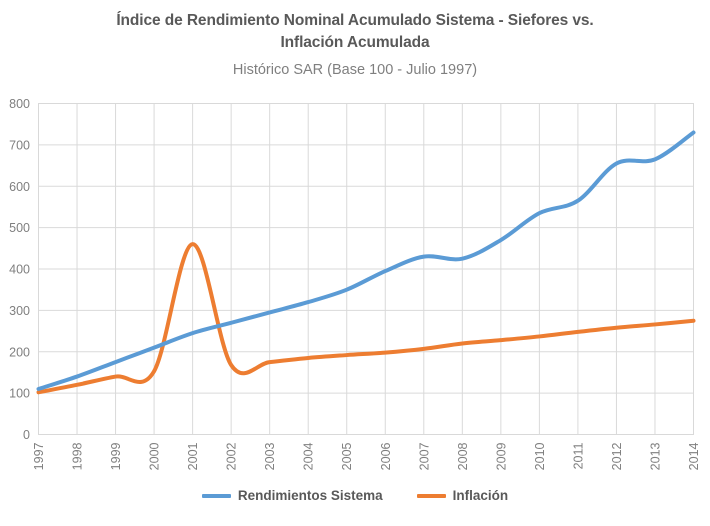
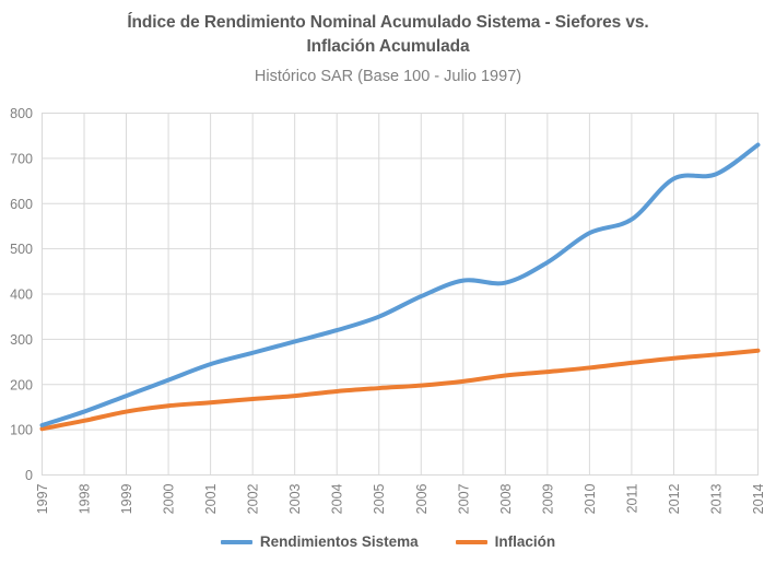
Inflación/2001: 460 -> 160
